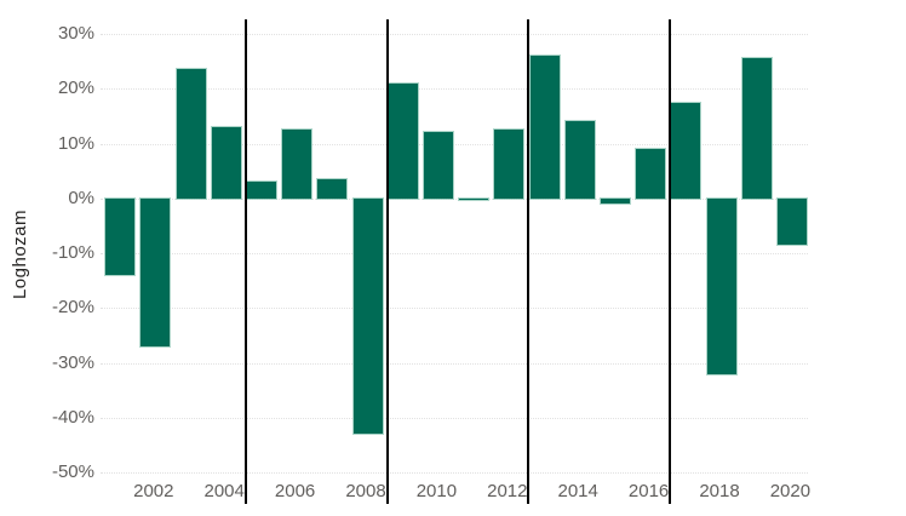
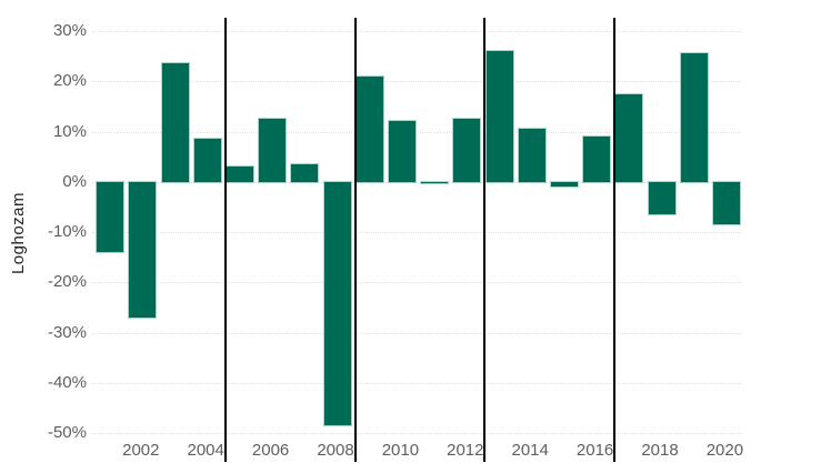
2004: 13% -> 8%
2008: -43% -> -48%
2014: 14% -> 10%
2018: -32% -> -6%
